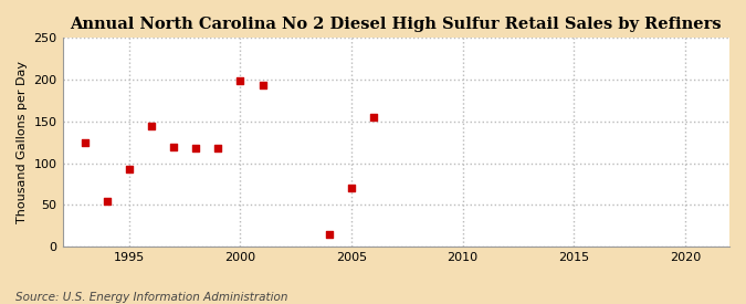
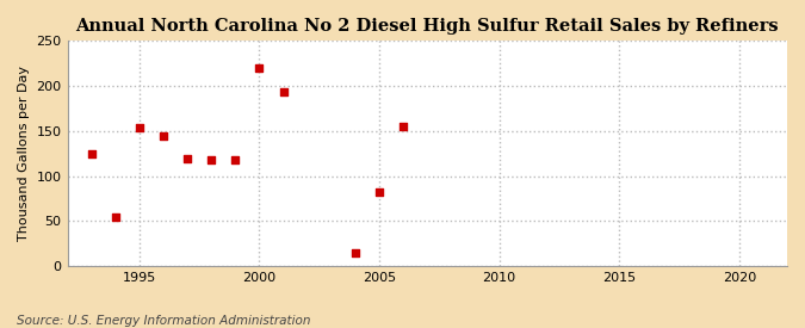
1995: 93 -> 154
2000: 199 -> 220
2005: 70 -> 82
